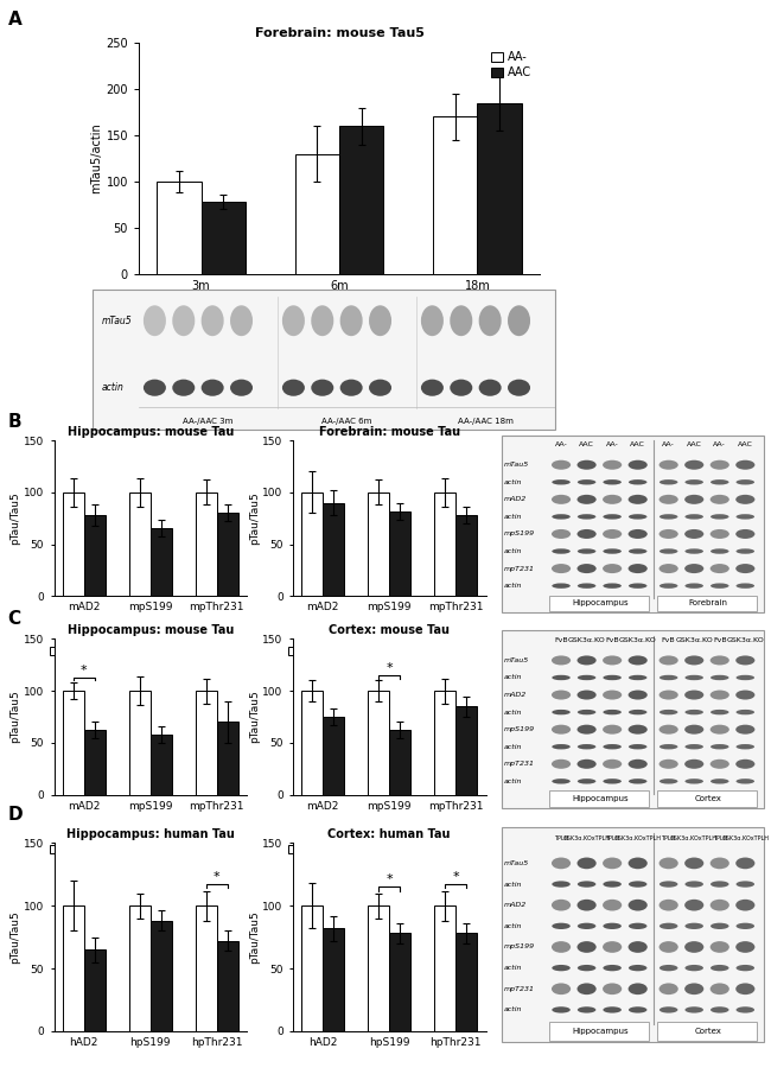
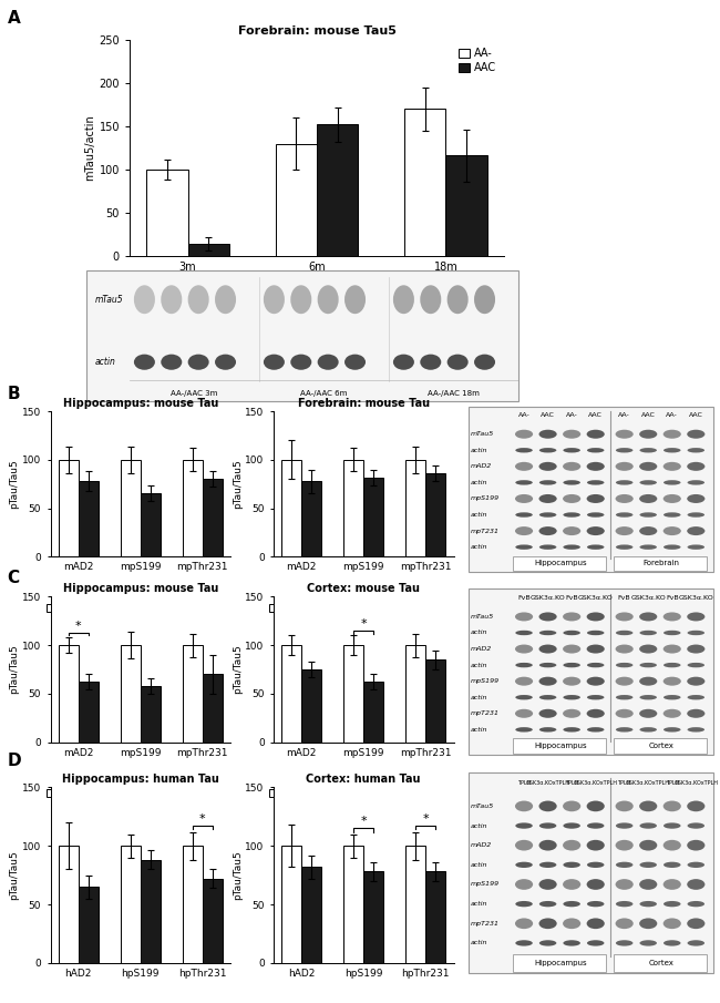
Forebrain: mouse Tau5/AAC/3m: 78 -> 14
Forebrain: mouse Tau5/AAC/6m: 160 -> 152
Forebrain: mouse Tau5/AAC/18m: 185 -> 116
Forebrain: mouse Tau/AAC/mAD2: 90 -> 78
Forebrain: mouse Tau/AAC/mpThr231: 78 -> 86
